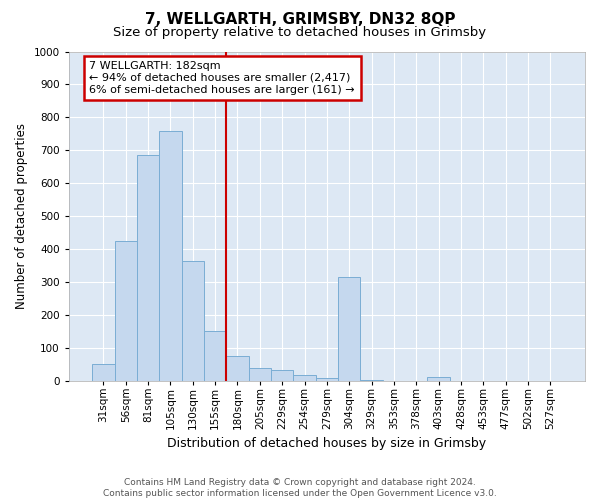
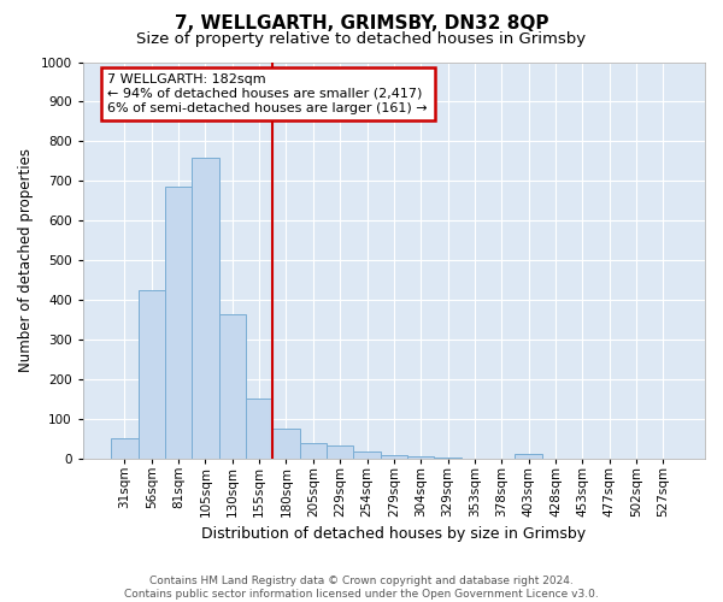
304sqm: 315 -> 5
